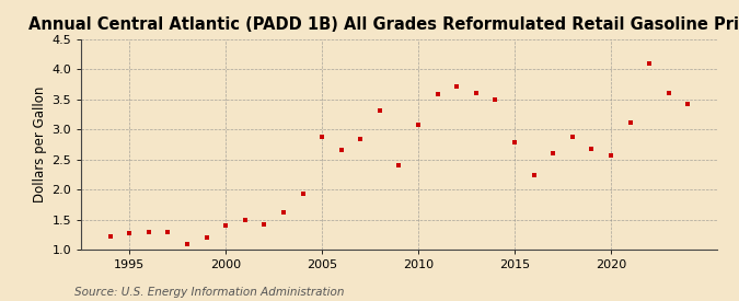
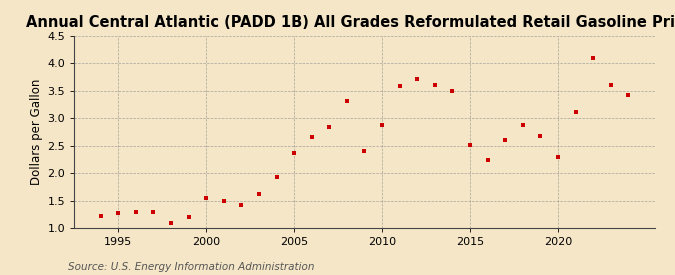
2000: 1.40 -> 1.55
2005: 2.88 -> 2.36
2010: 3.08 -> 2.87
2015: 2.78 -> 2.51
2020: 2.56 -> 2.30
